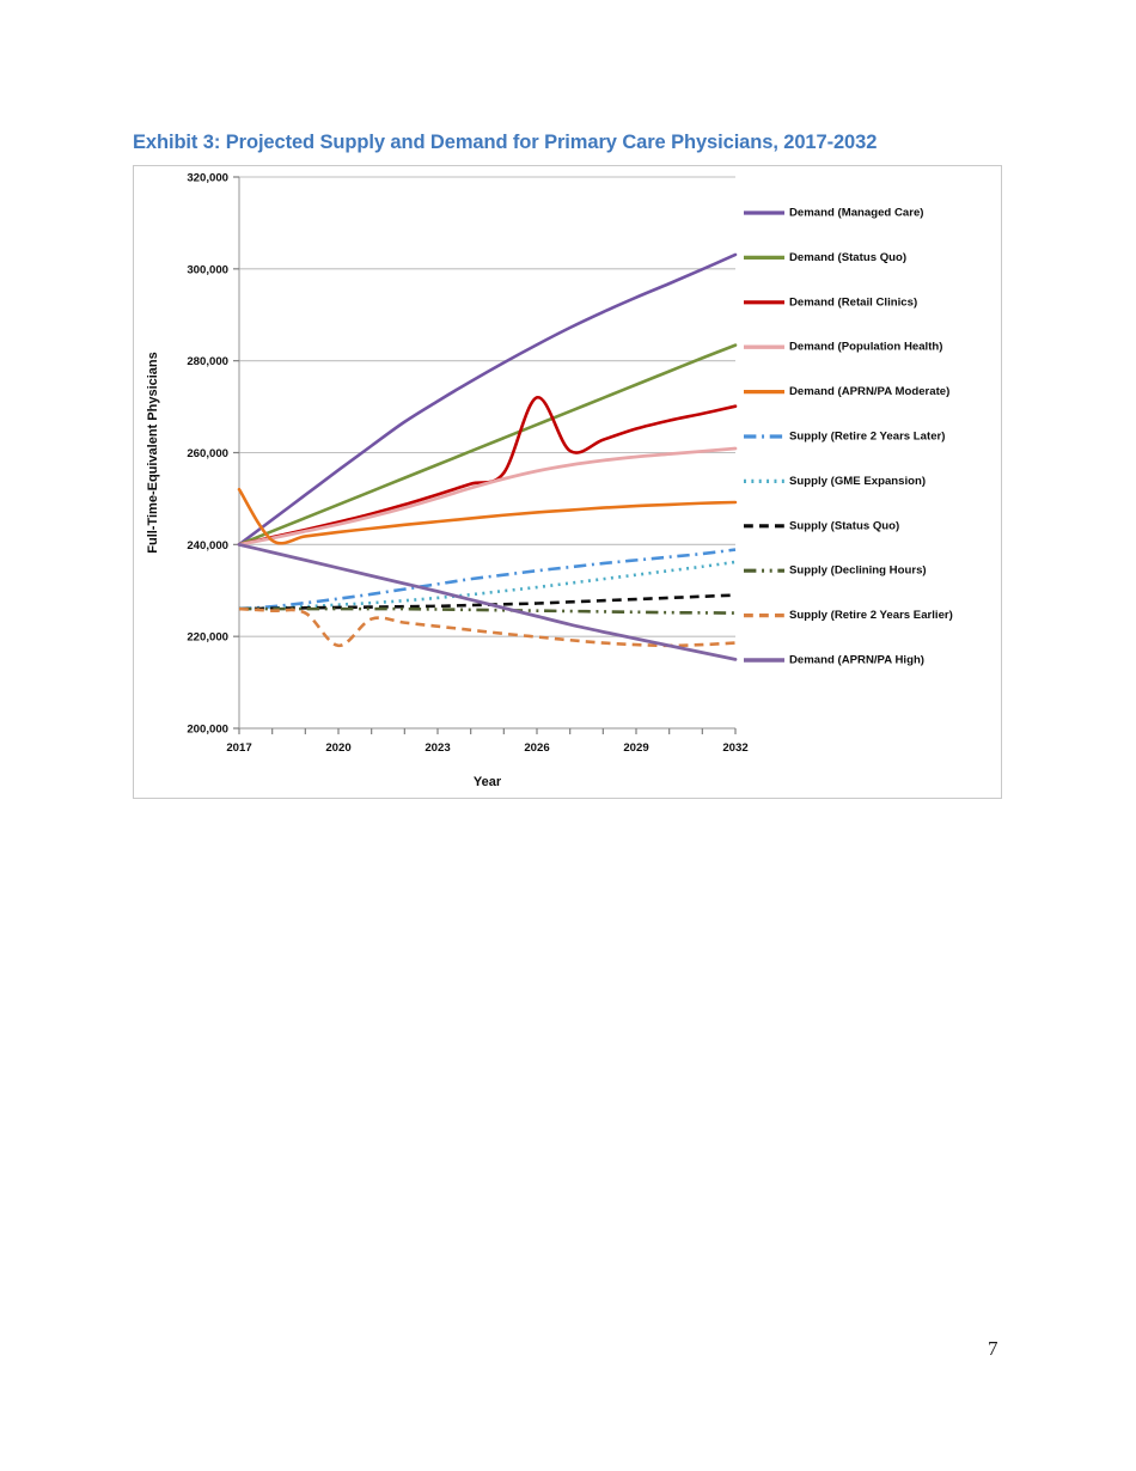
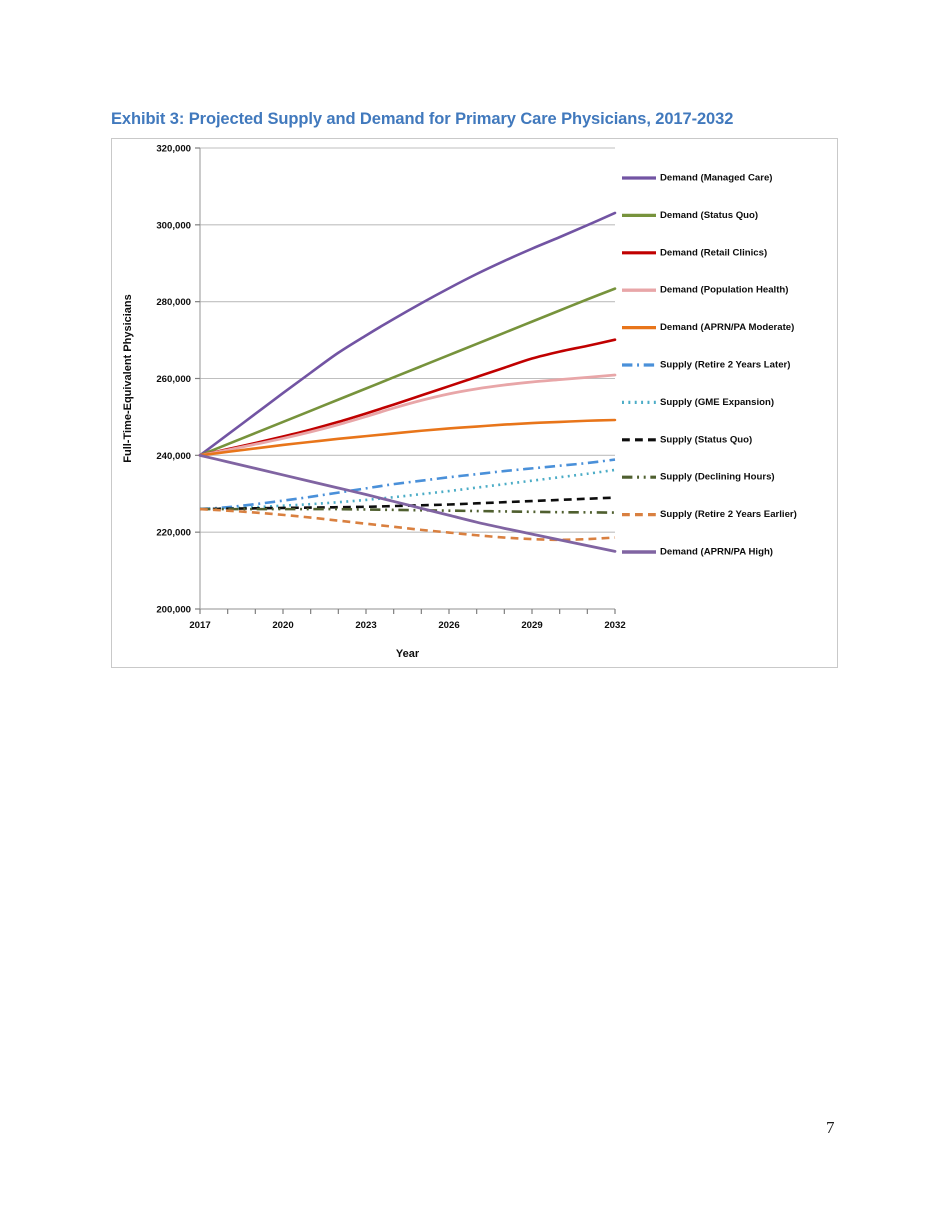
Demand (APRN/PA Moderate)/2017: 252000 -> 240000
Supply (Retire 2 Years Earlier)/2020: 218000 -> 224000
Demand (Retail Clinics)/2026: 272000 -> 258000
